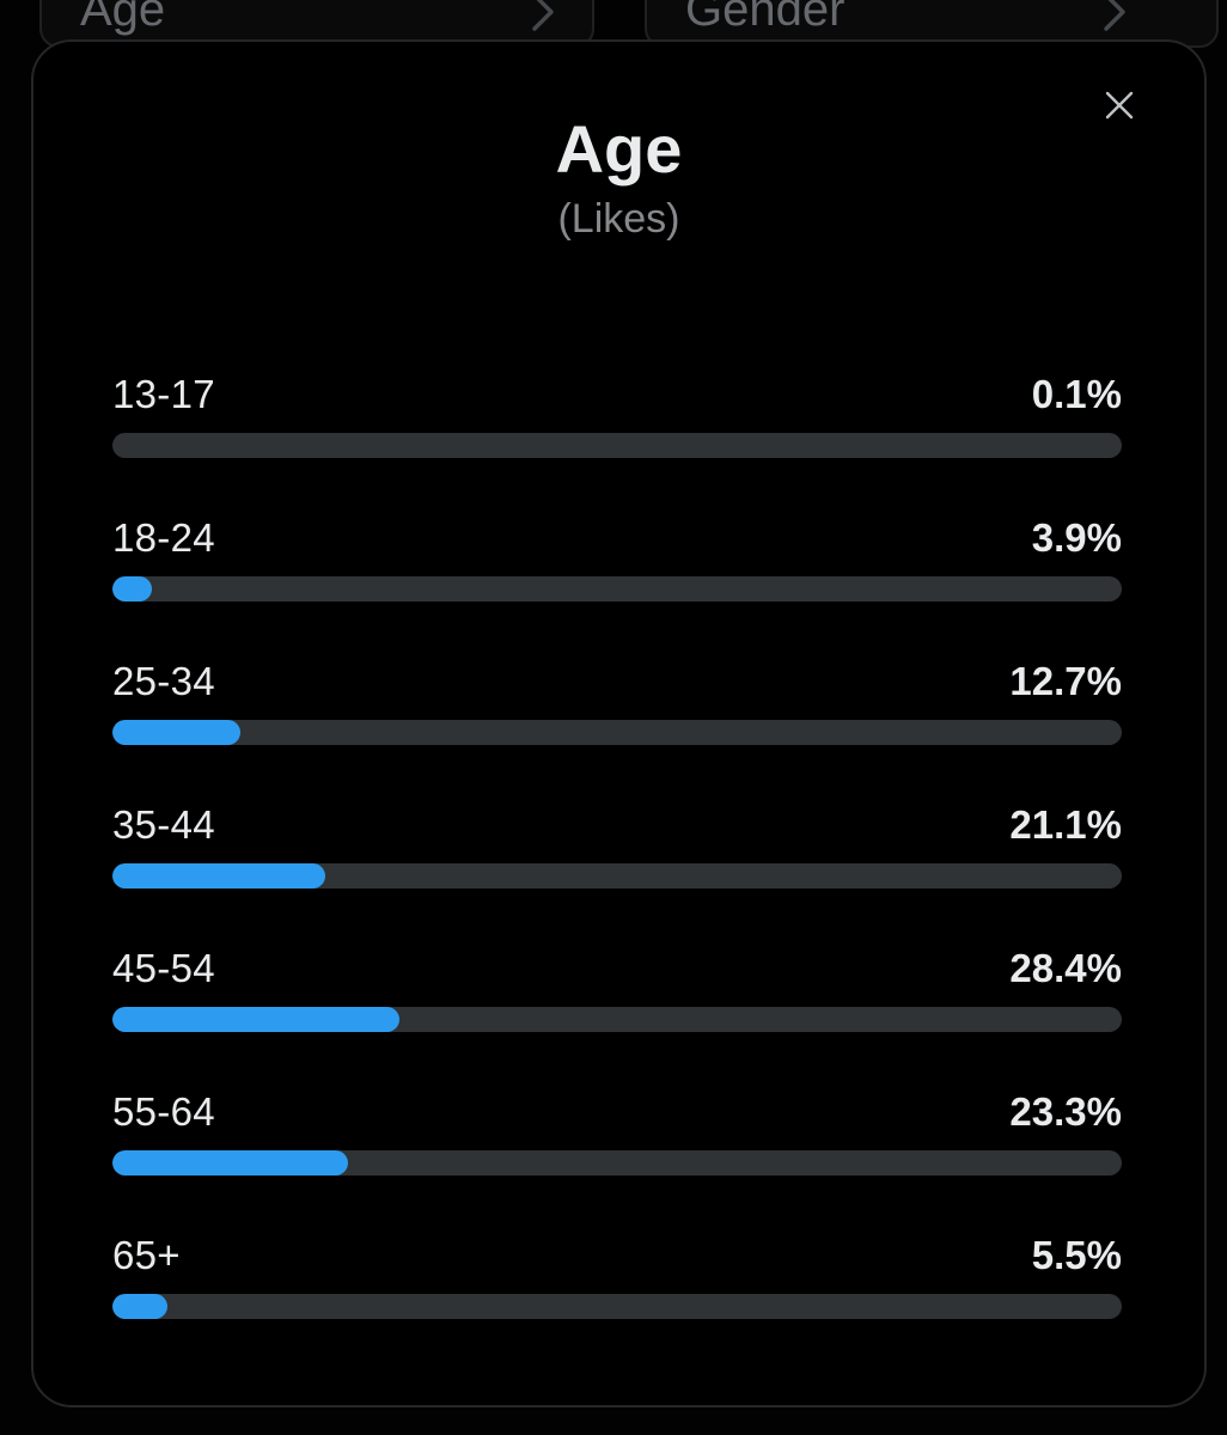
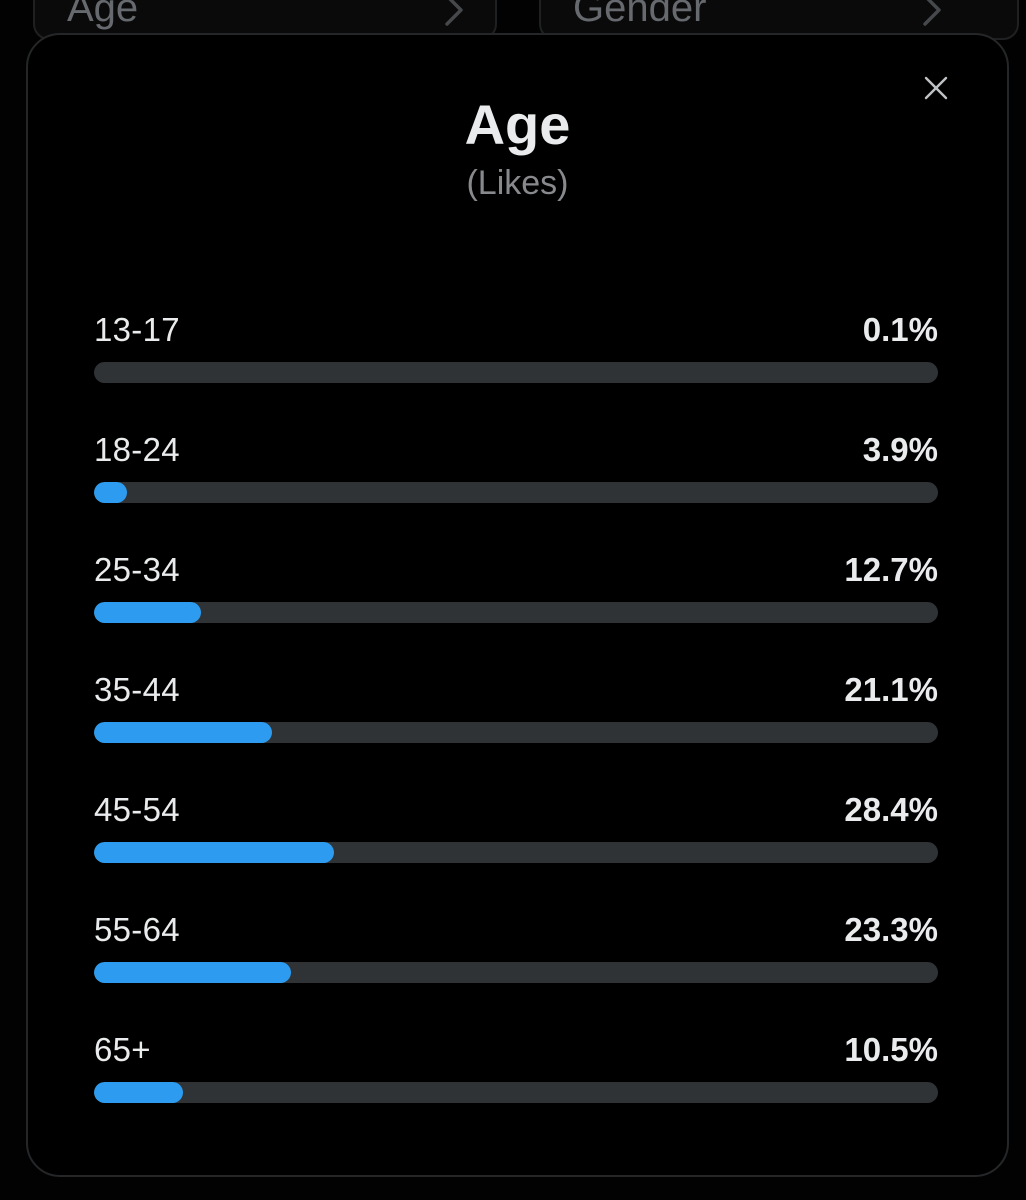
65+: 5.5% -> 10.5%
